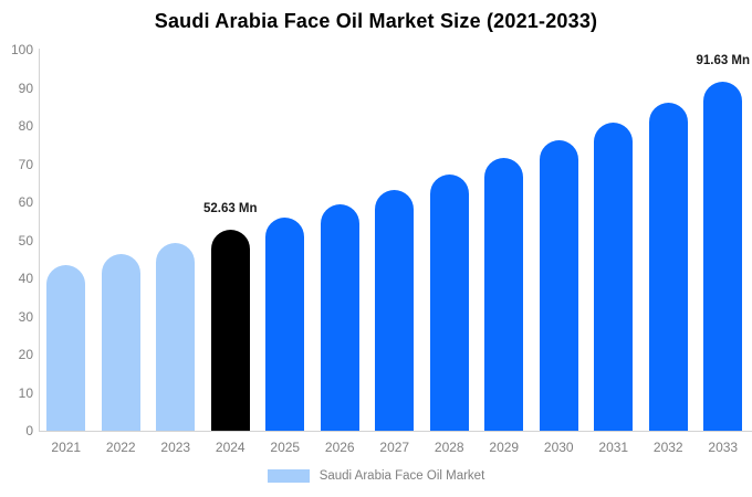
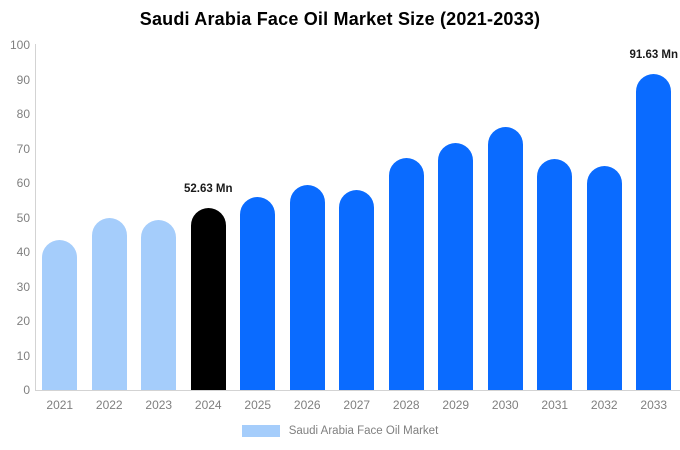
2022: 46 -> 50
2027: 63 -> 58
2031: 81 -> 67
2032: 86 -> 65
